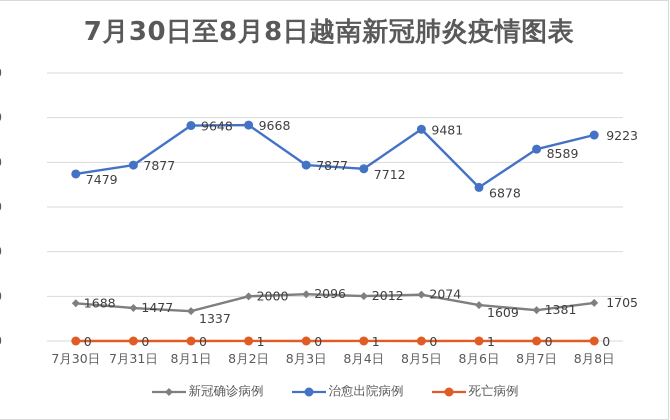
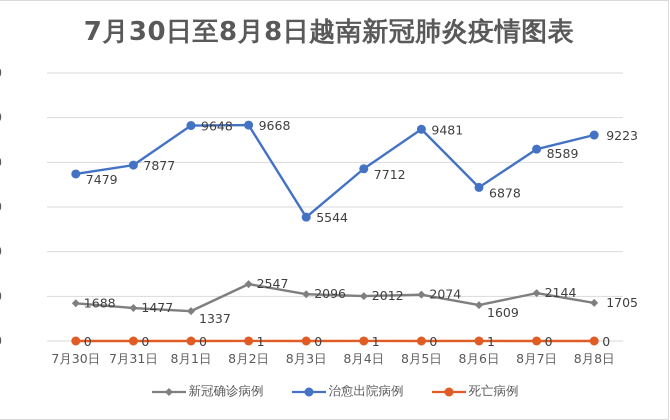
新冠确诊病例/8月2日: 2000 -> 2547
治愈出院病例/8月3日: 7877 -> 5544
新冠确诊病例/8月7日: 1381 -> 2144
